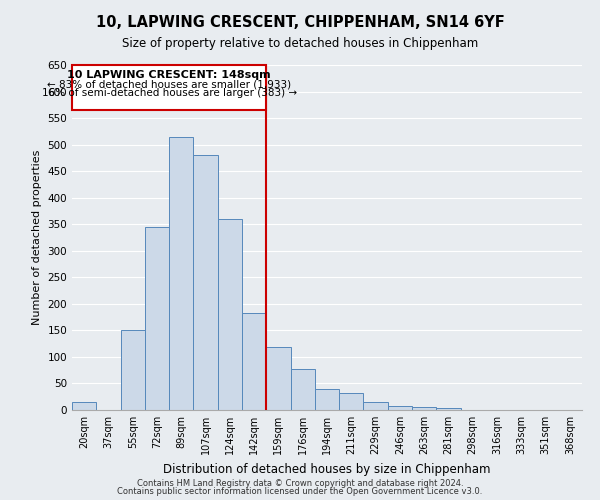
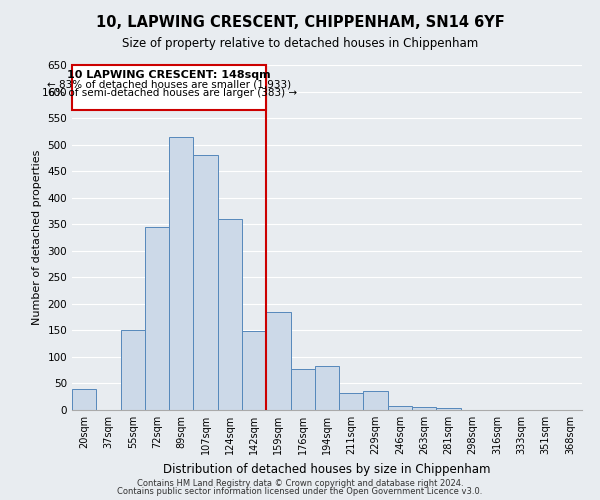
20sqm: 15 -> 40
142sqm: 182 -> 148
159sqm: 118 -> 184
194sqm: 40 -> 82
229sqm: 15 -> 36
